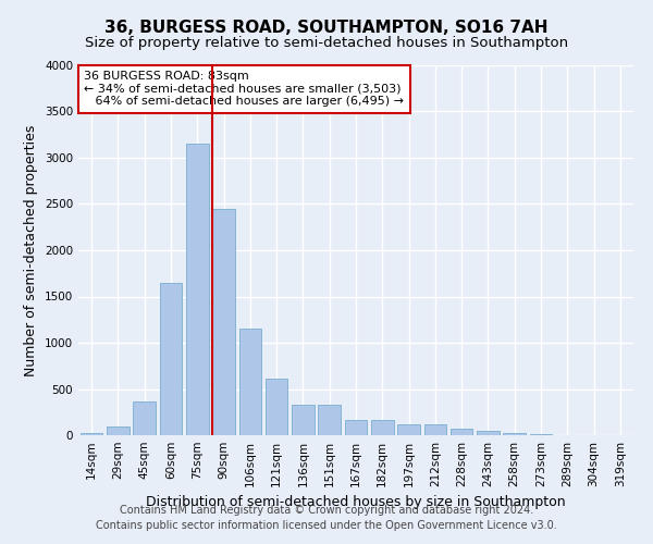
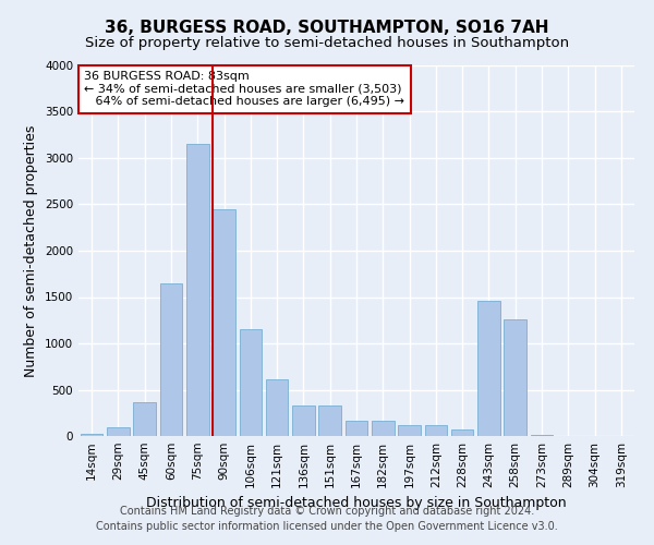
243sqm: 40 -> 1460
258sqm: 30 -> 1260
